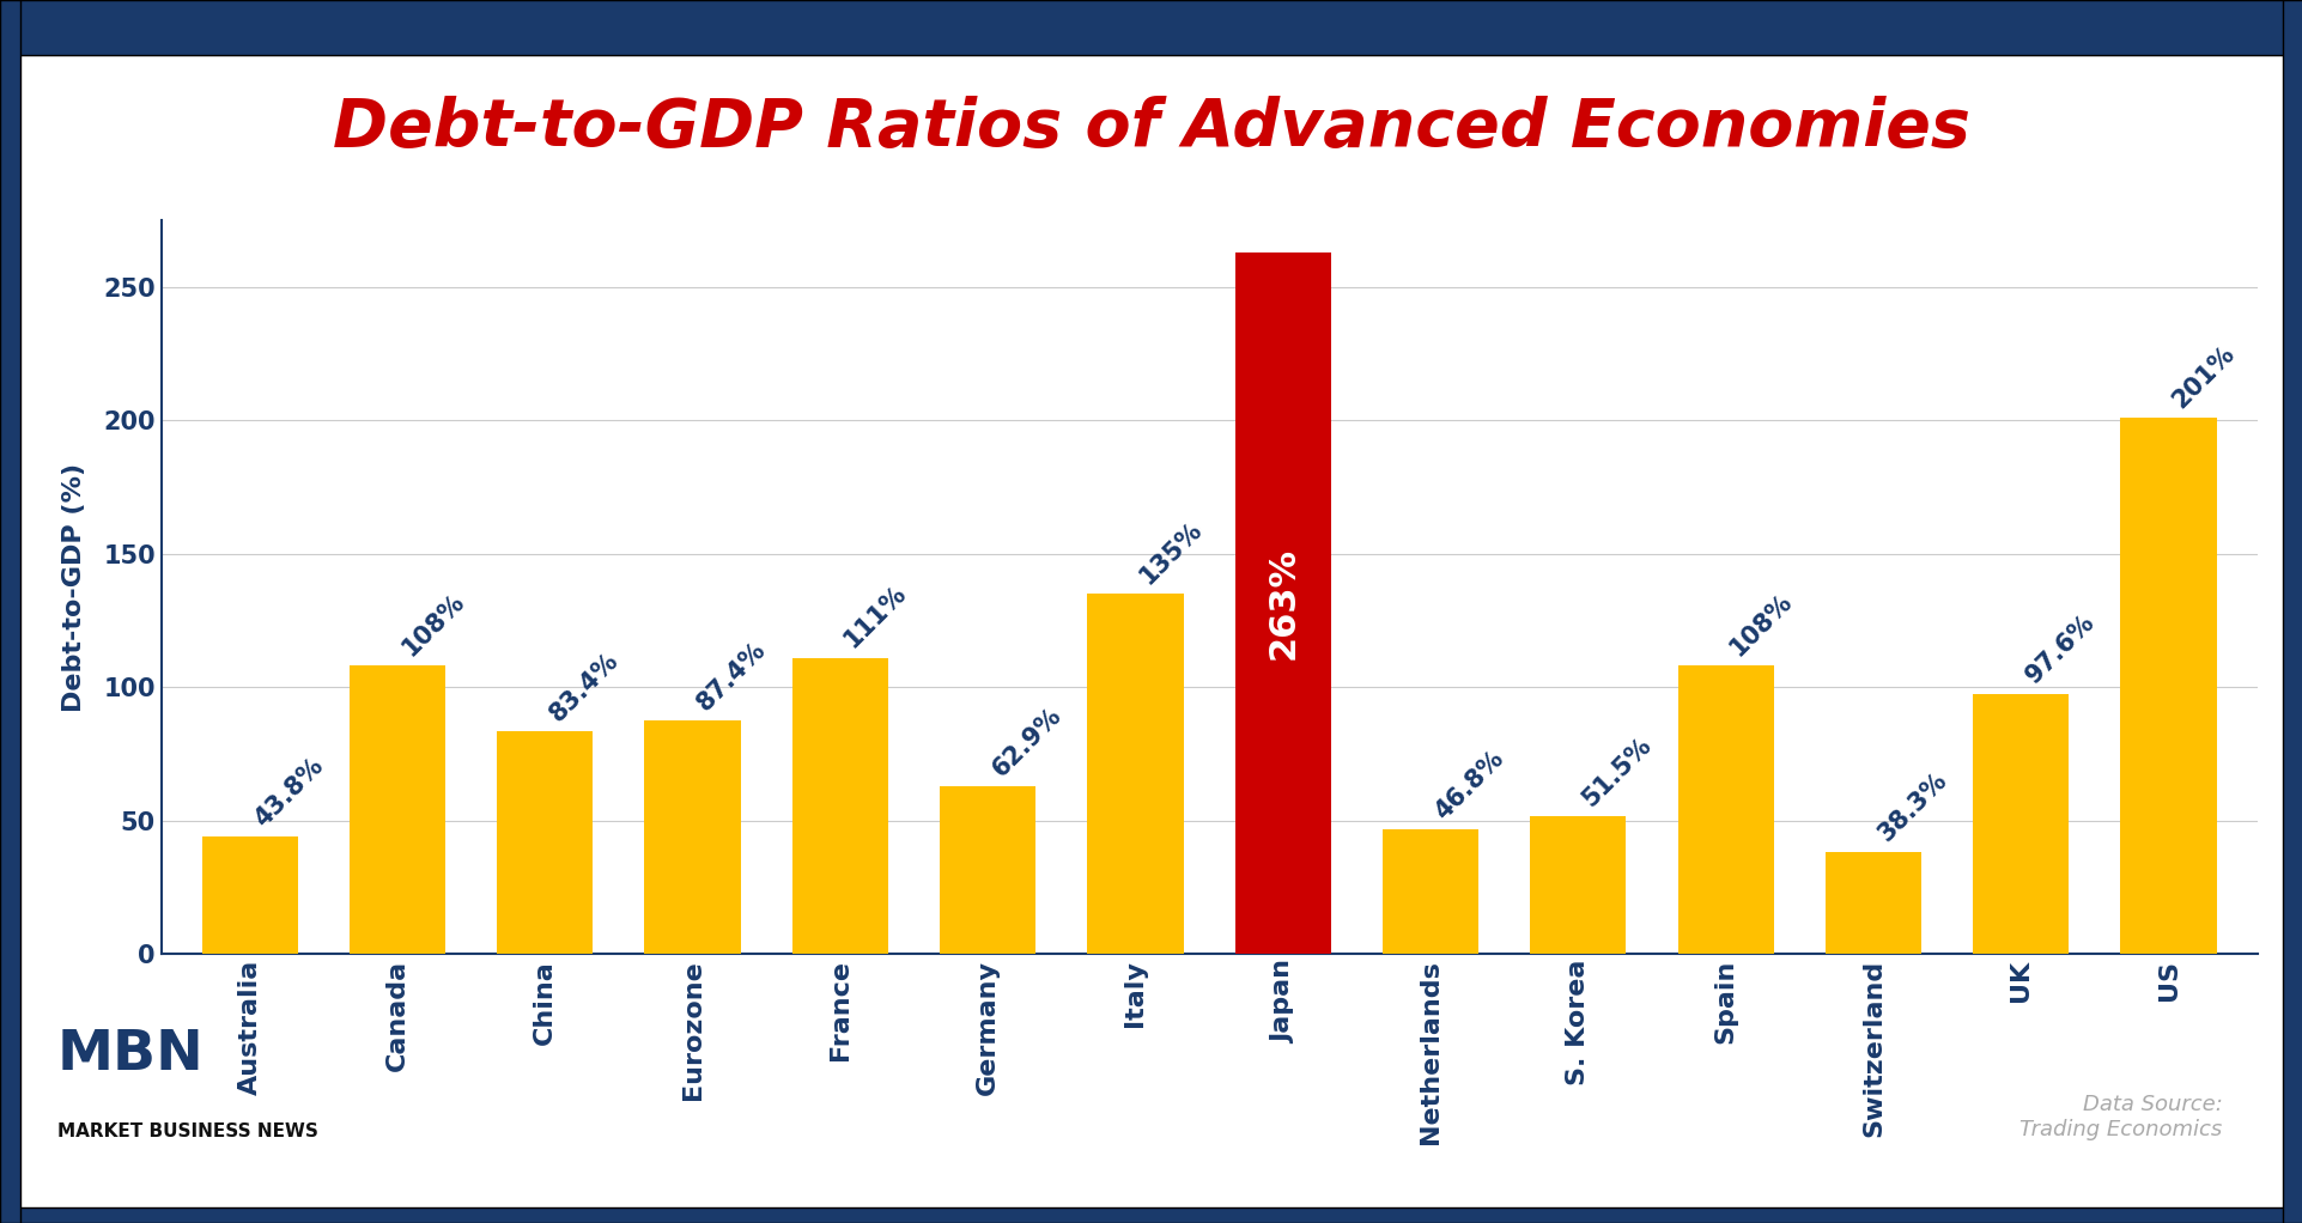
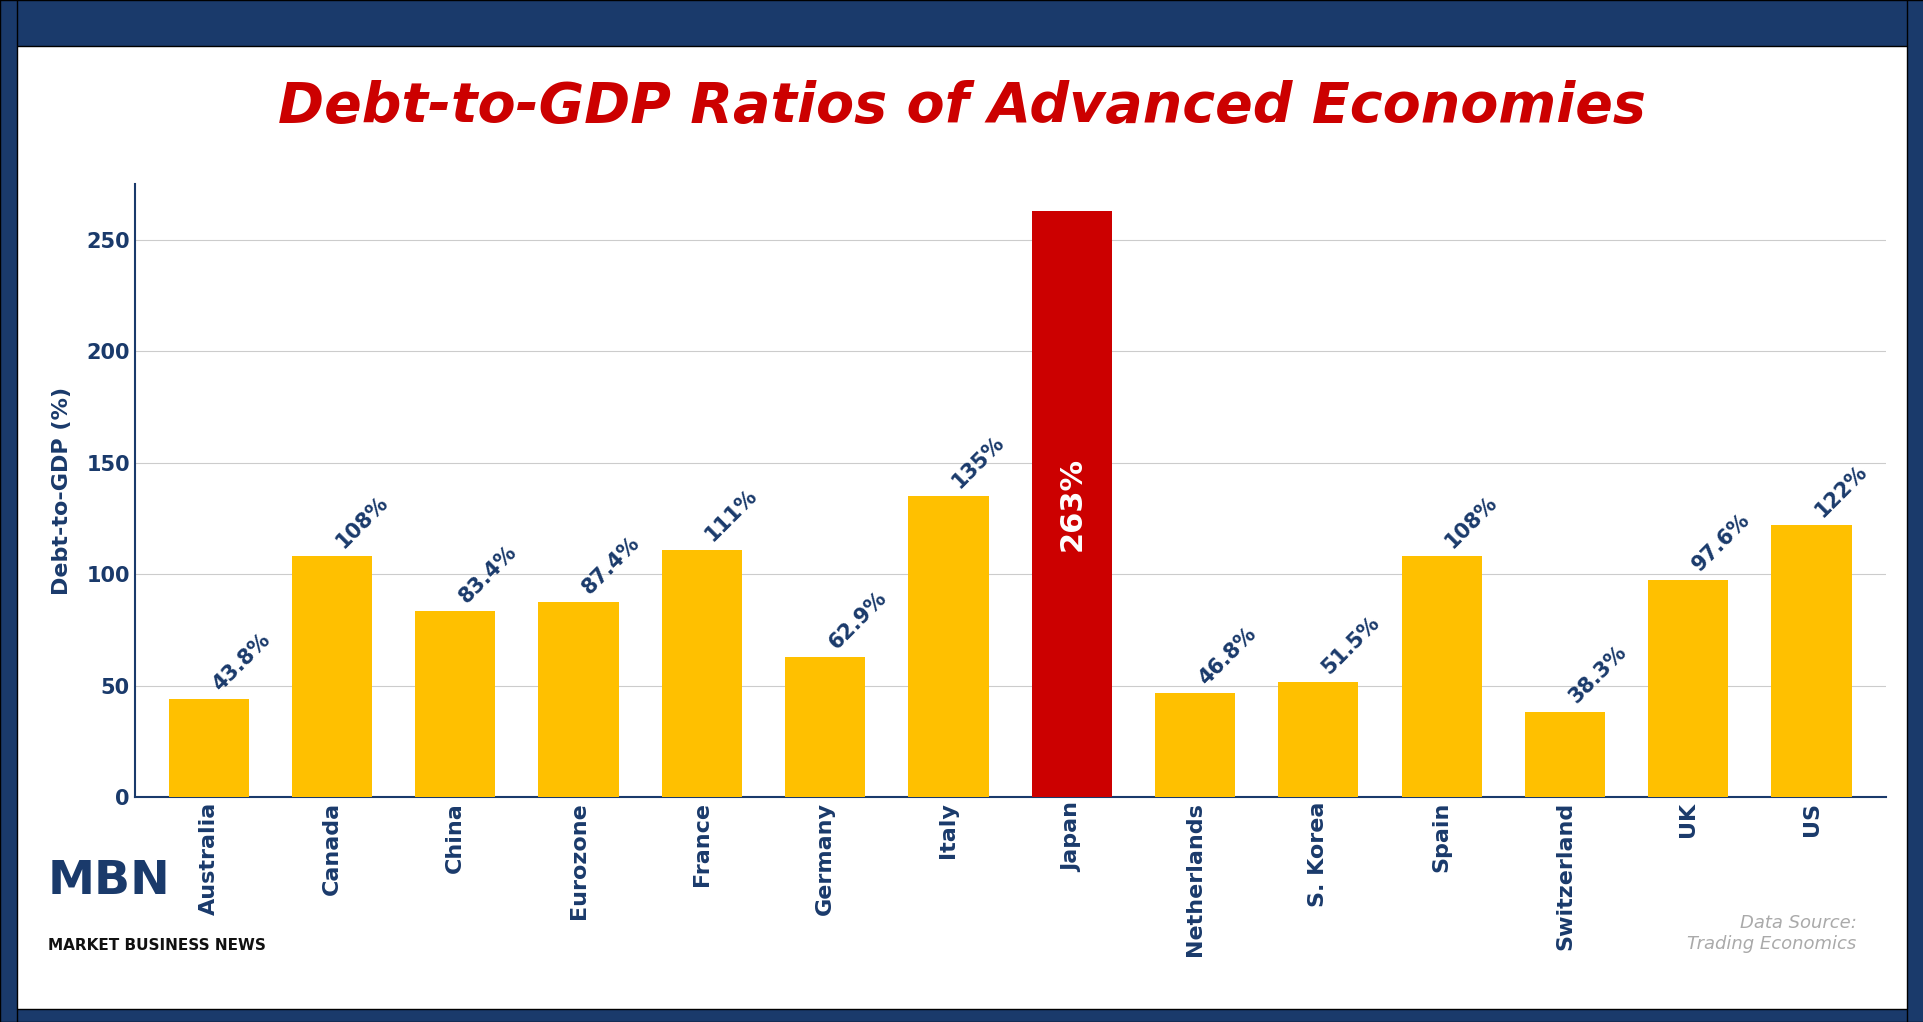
US: 201% -> 122%
